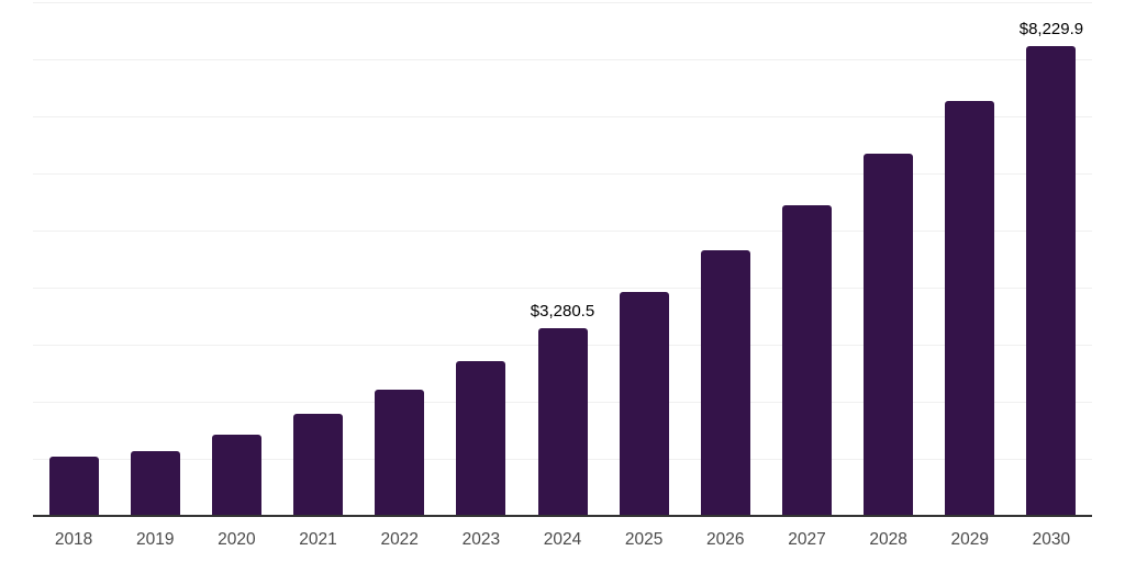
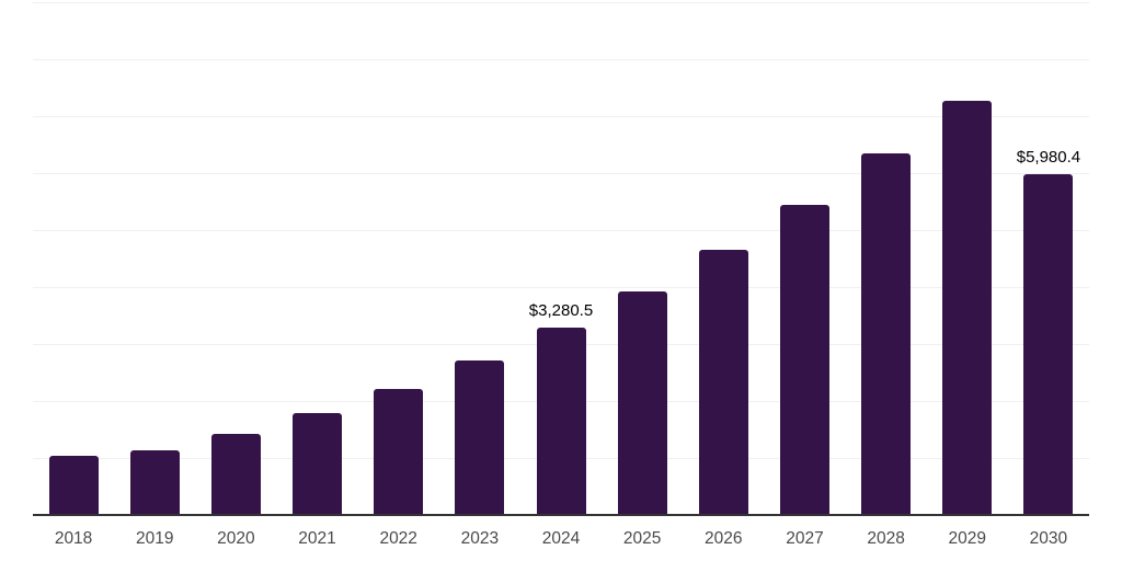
2030: $8,229.9 -> $5,980.4
